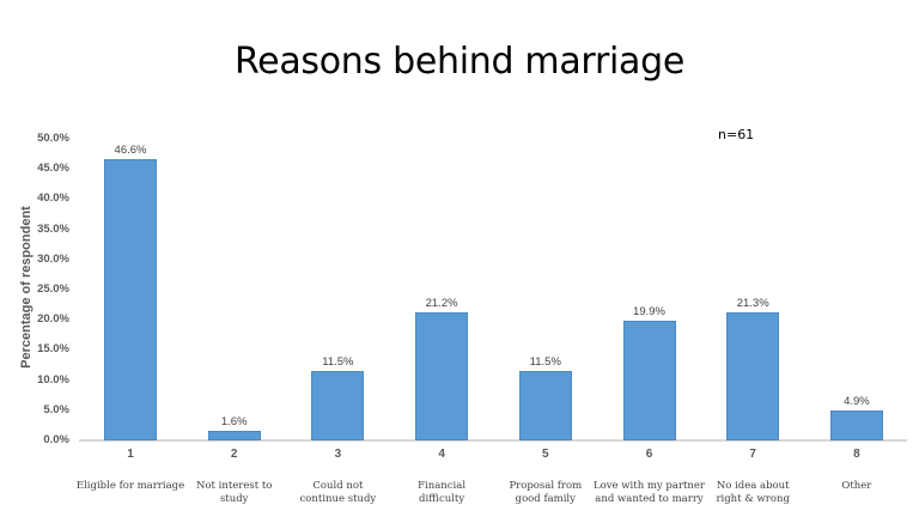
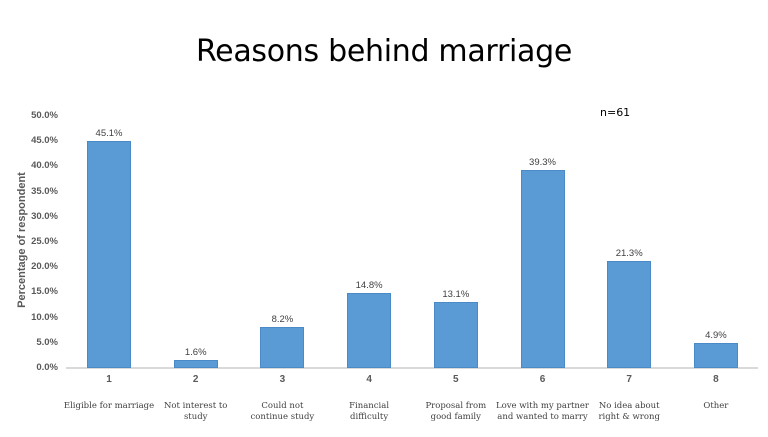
1: 46.6% -> 45.1%
3: 11.5% -> 8.2%
4: 21.2% -> 14.8%
5: 11.5% -> 13.1%
6: 19.9% -> 39.3%
